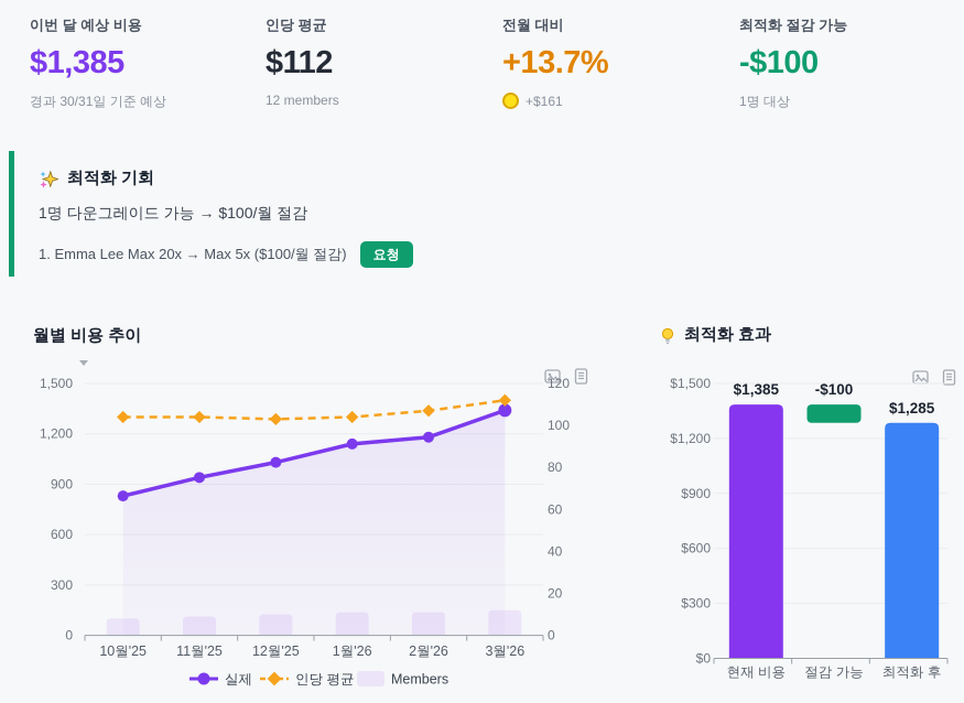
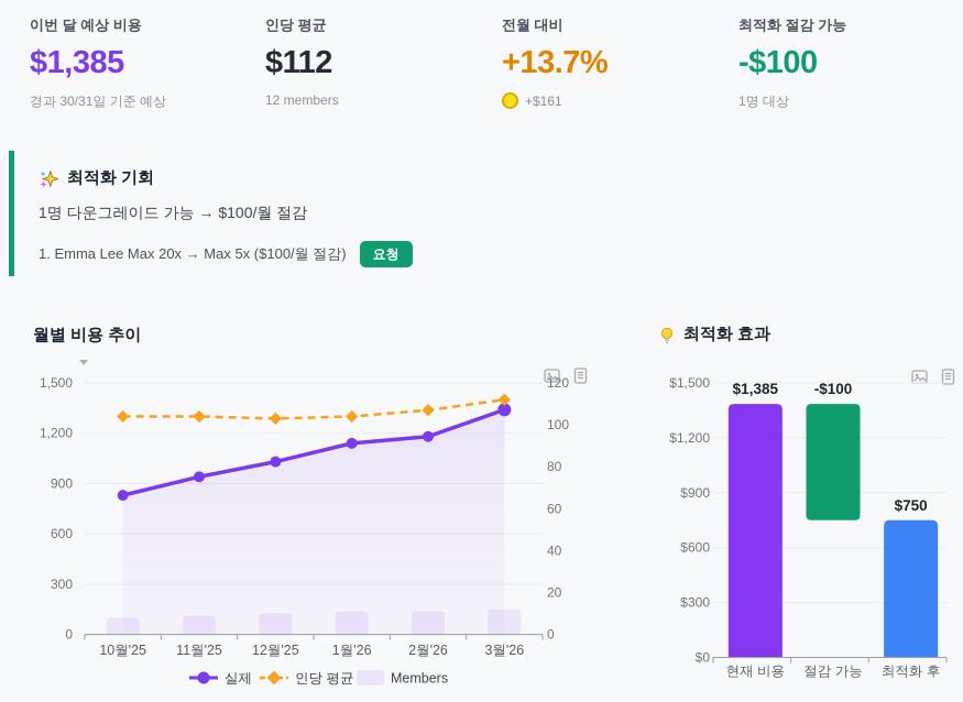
최적화 효과/최적화 후: $1,285 -> $750
